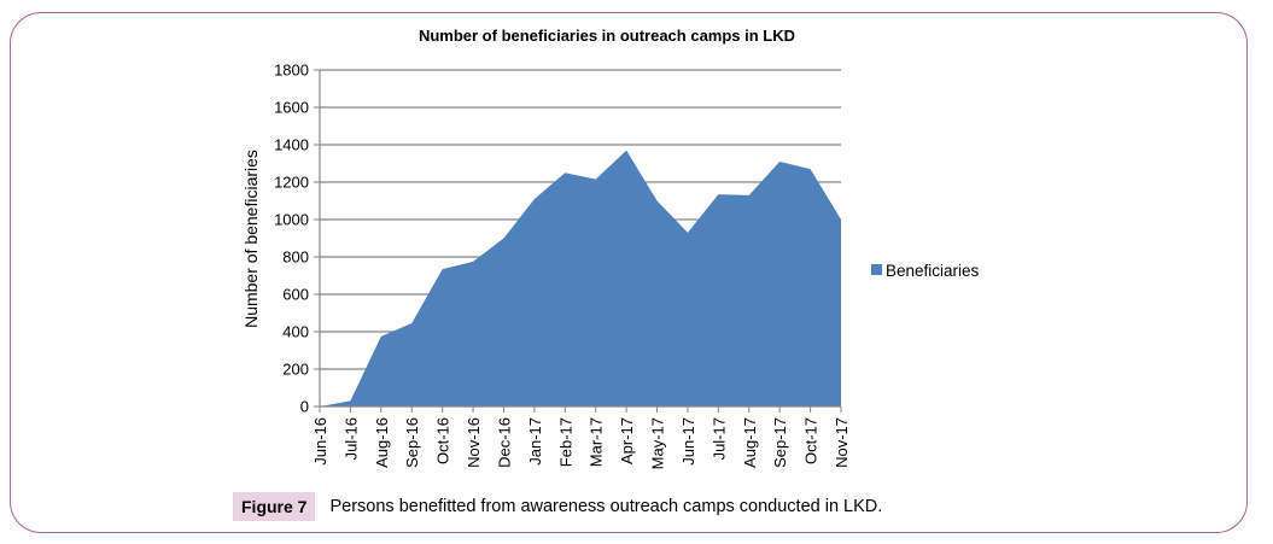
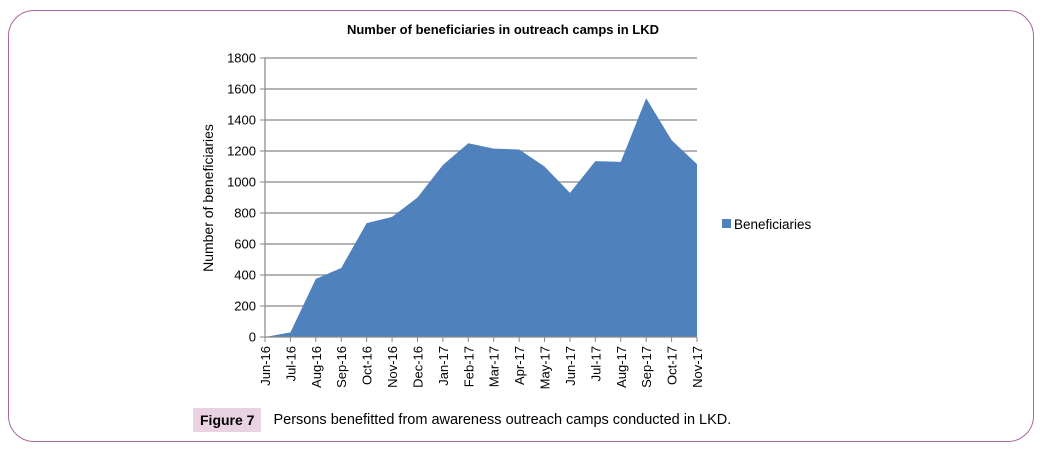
Apr-17: 1370 -> 1210
Sep-17: 1310 -> 1540
Nov-17: 1000 -> 1120
